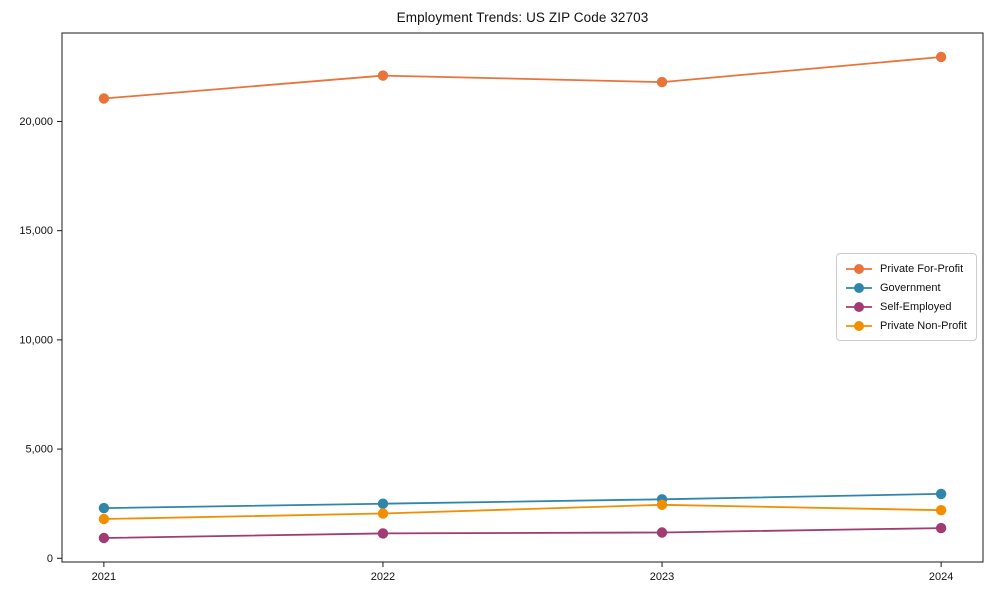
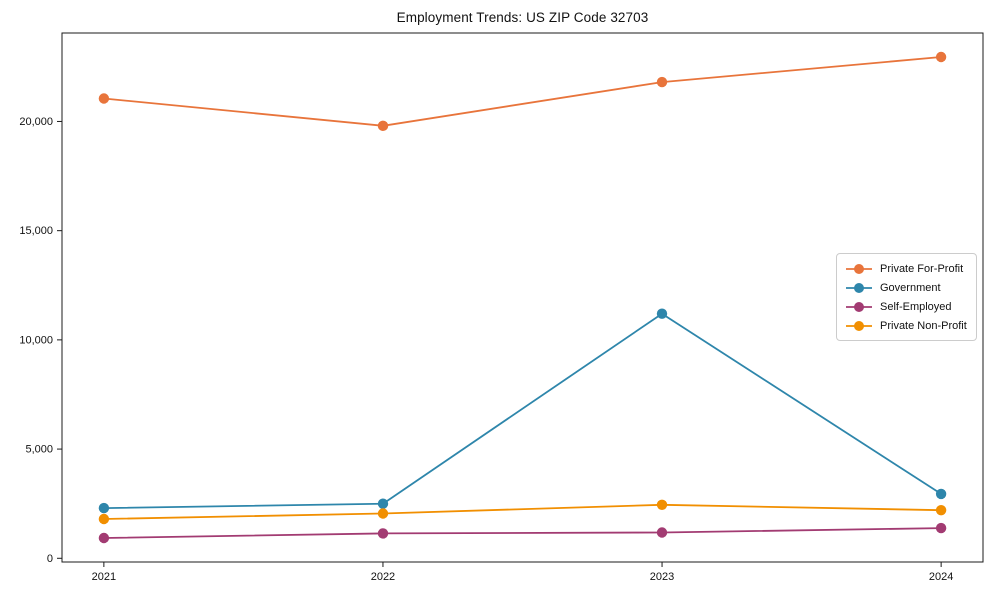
Private For-Profit/2022: 22100 -> 19800
Government/2023: 2700 -> 11200
